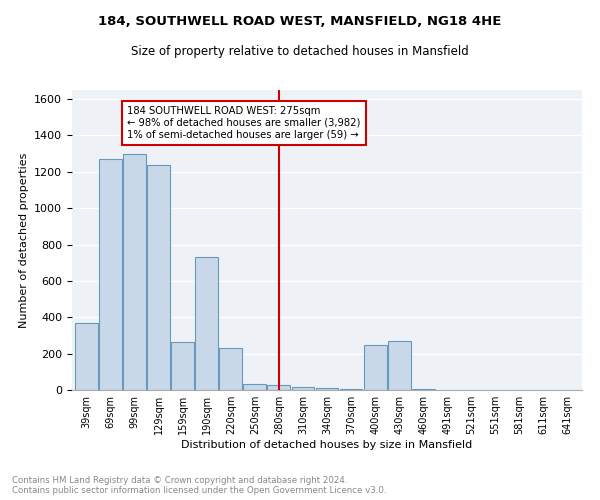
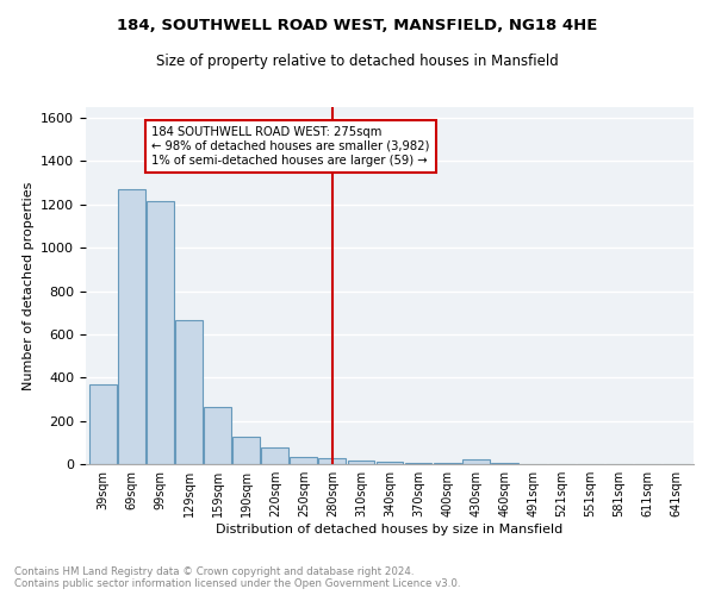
99sqm: 1300 -> 1220
129sqm: 1240 -> 660
190sqm: 730 -> 120
220sqm: 230 -> 80
400sqm: 250 -> 0
430sqm: 270 -> 20
